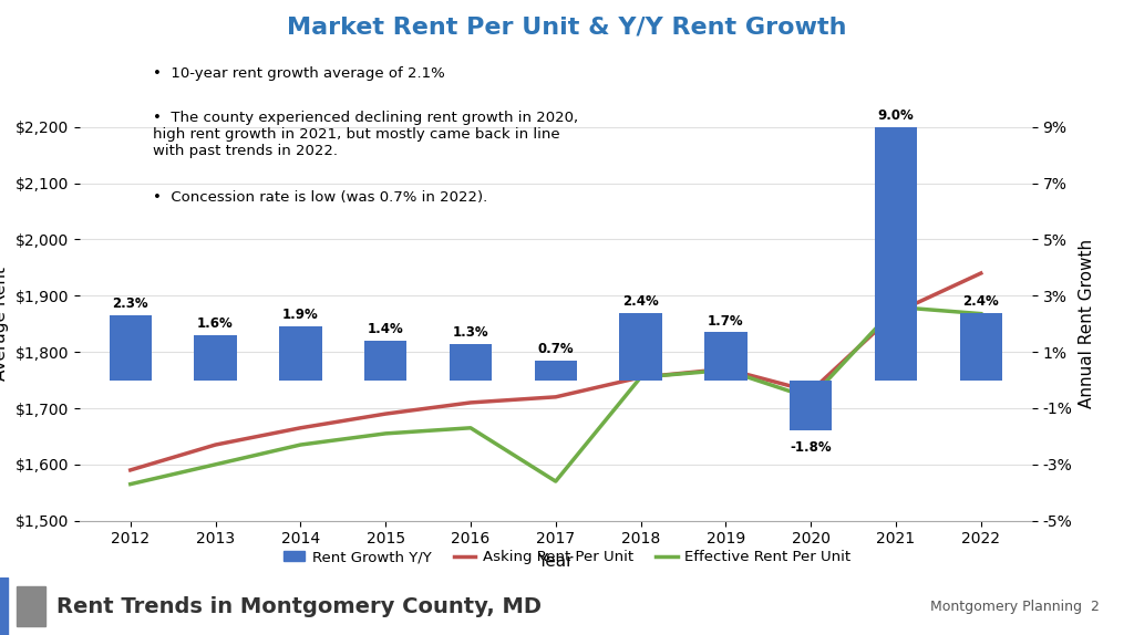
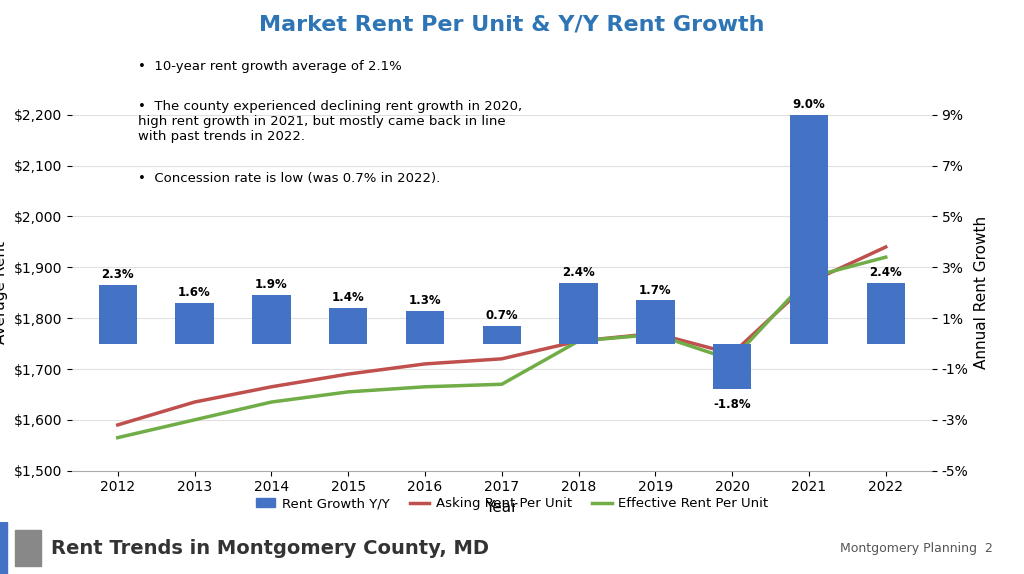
Effective Rent Per Unit/2017: $1,570 -> $1,670
Effective Rent Per Unit/2022: $1,868 -> $1,920
